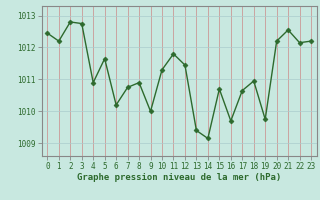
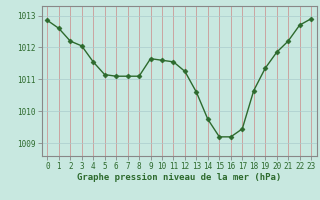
0: 1012.45 -> 1012.85
1: 1012.20 -> 1012.60
2: 1012.80 -> 1012.20
3: 1012.75 -> 1012.05
4: 1010.90 -> 1011.55
5: 1011.65 -> 1011.15
6: 1010.20 -> 1011.10
7: 1010.75 -> 1011.10
8: 1010.90 -> 1011.10
9: 1010.00 -> 1011.65
10: 1011.30 -> 1011.60
11: 1011.80 -> 1011.55
12: 1011.45 -> 1011.25
13: 1009.40 -> 1010.60
14: 1009.15 -> 1009.75
15: 1010.70 -> 1009.20
16: 1009.70 -> 1009.20
17: 1010.65 -> 1009.45
18: 1010.95 -> 1010.65
19: 1009.75 -> 1011.35
20: 1012.20 -> 1011.85
21: 1012.55 -> 1012.20
22: 1012.15 -> 1012.70
23: 1012.20 -> 1012.90
